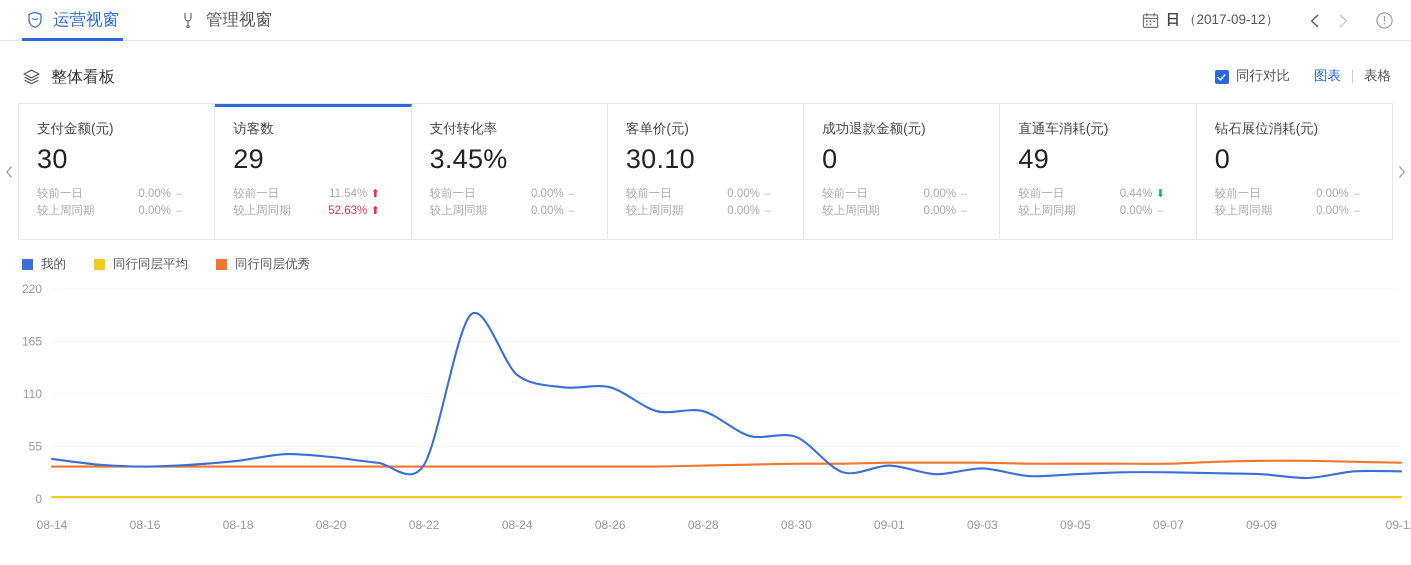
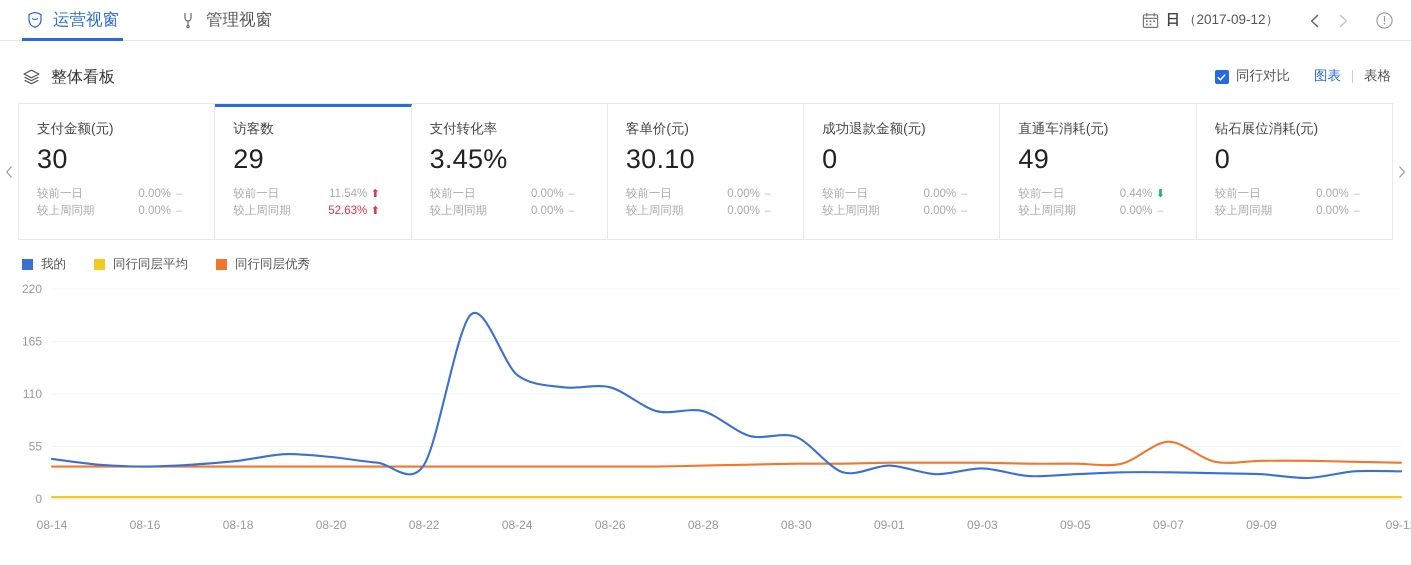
同行同层优秀/09-07: 40 -> 60
